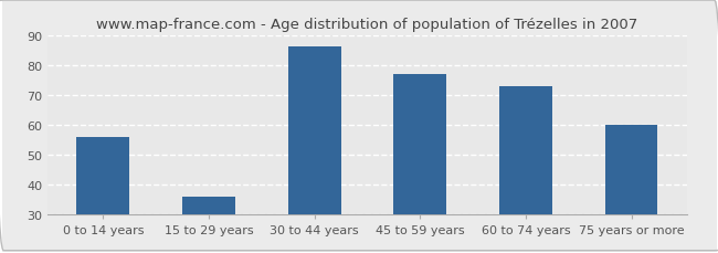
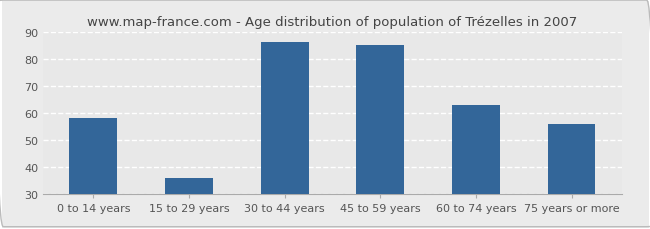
0 to 14 years: 56 -> 58
45 to 59 years: 77 -> 85
60 to 74 years: 73 -> 63
75 years or more: 60 -> 56
